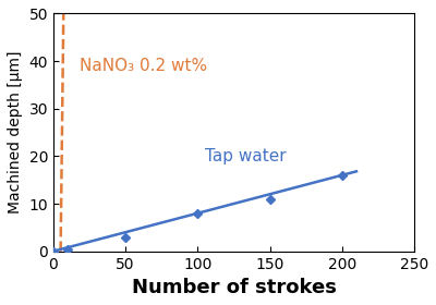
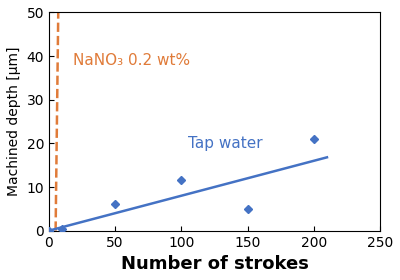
50: 3.0 -> 6.0
100: 8.0 -> 11.5
150: 11.0 -> 5.0
200: 16.0 -> 21.0
